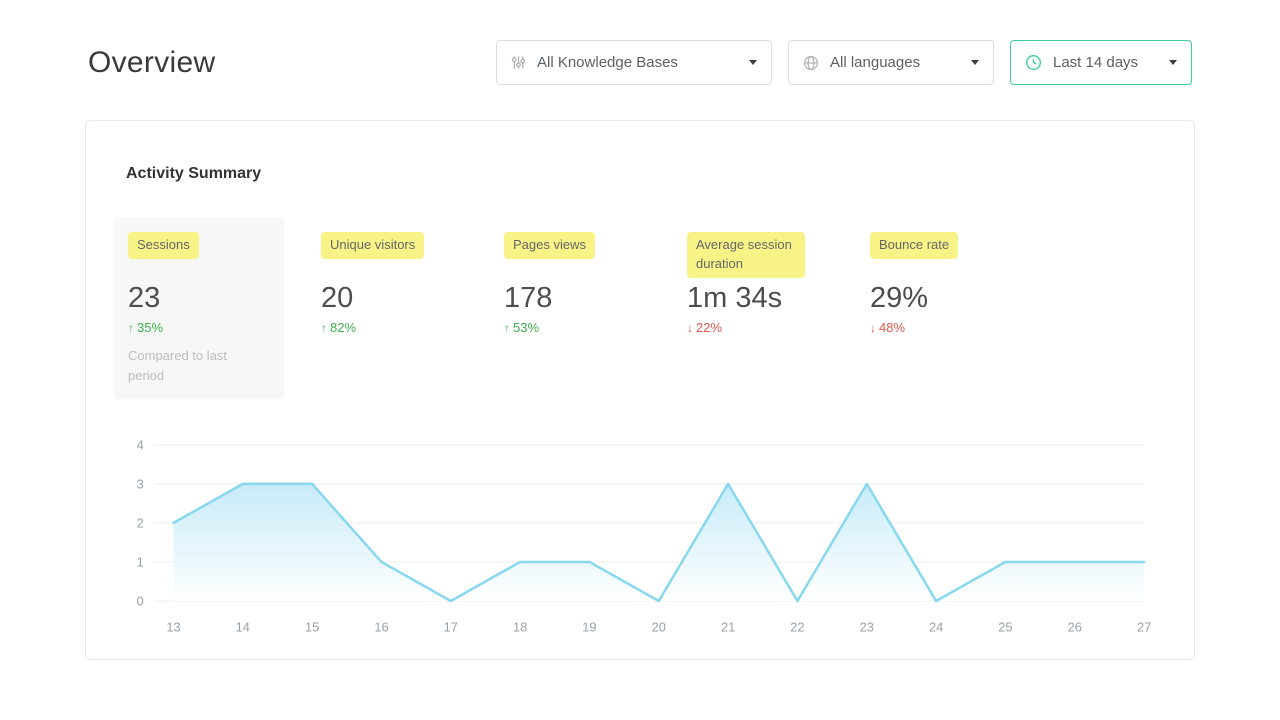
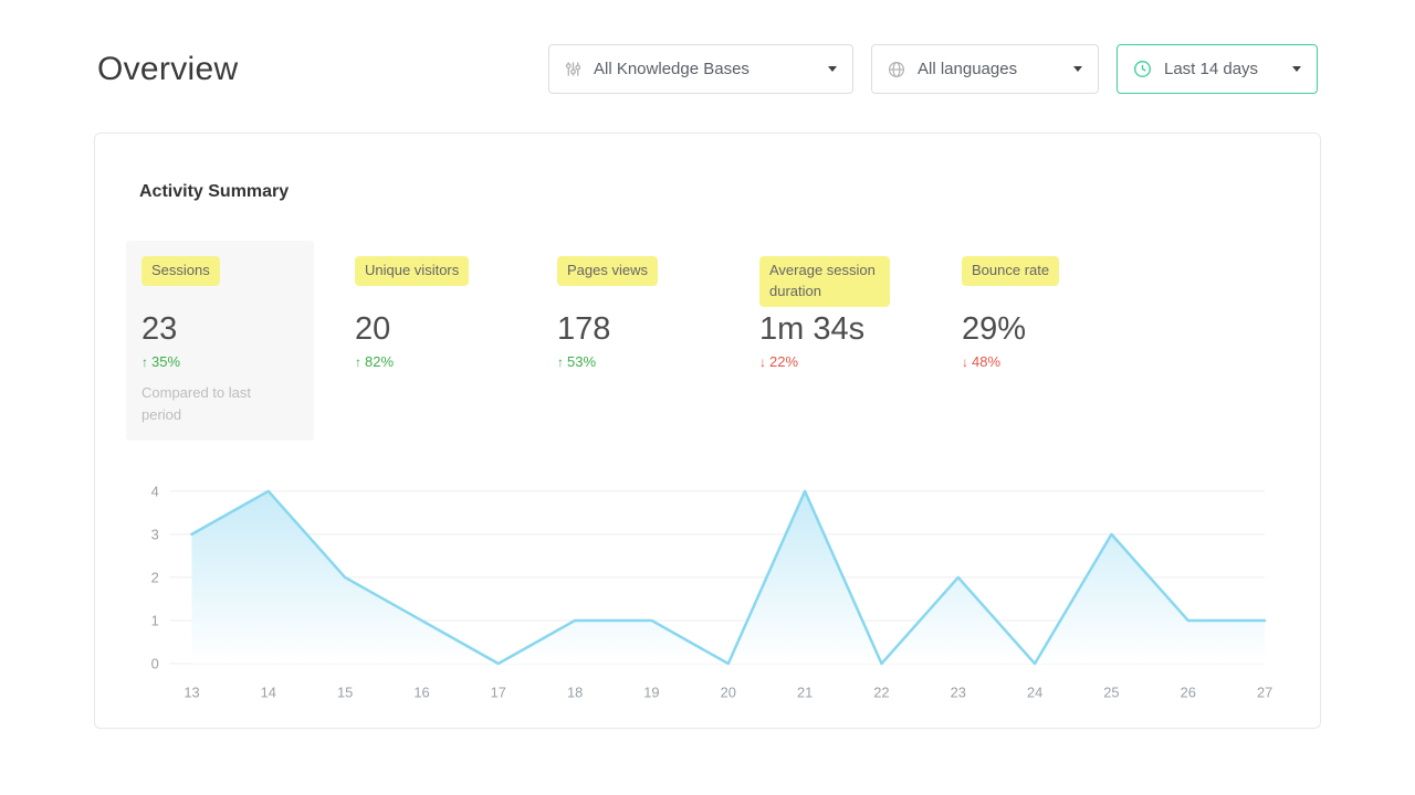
13: 2 -> 3
14: 3 -> 4
15: 3 -> 2
21: 3 -> 4
23: 3 -> 2
25: 1 -> 3
